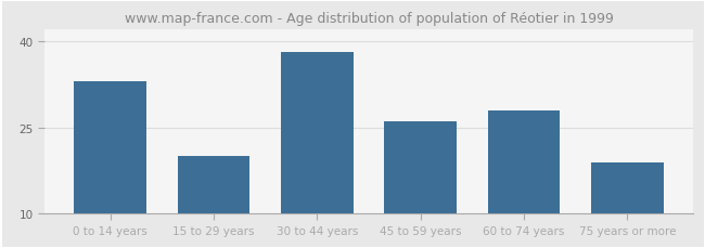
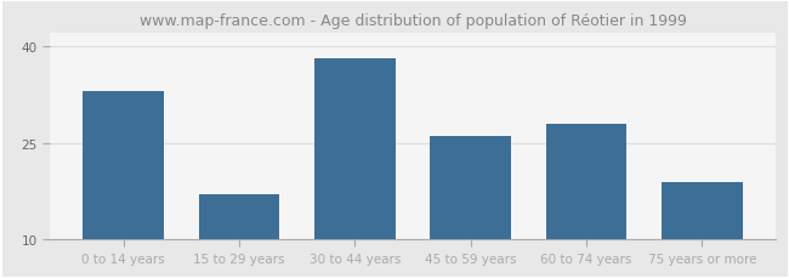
15 to 29 years: 20 -> 17
